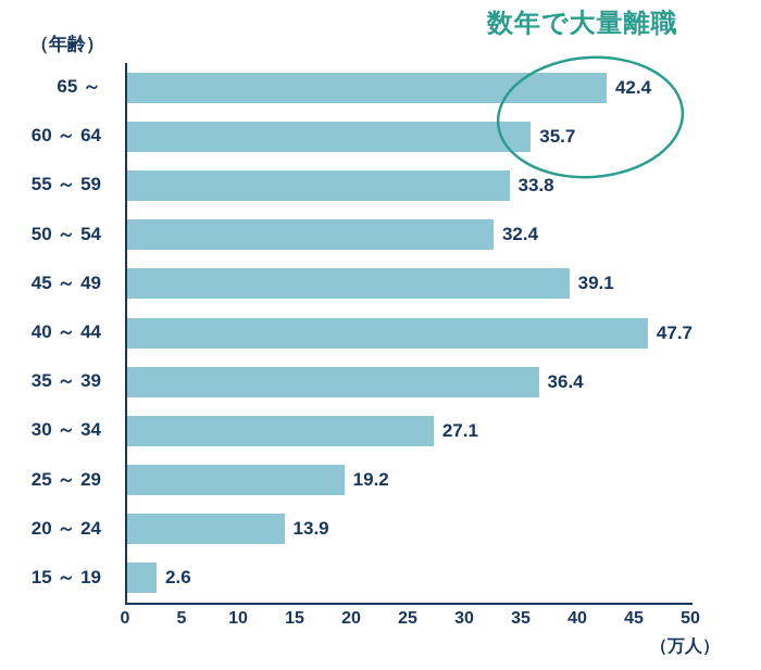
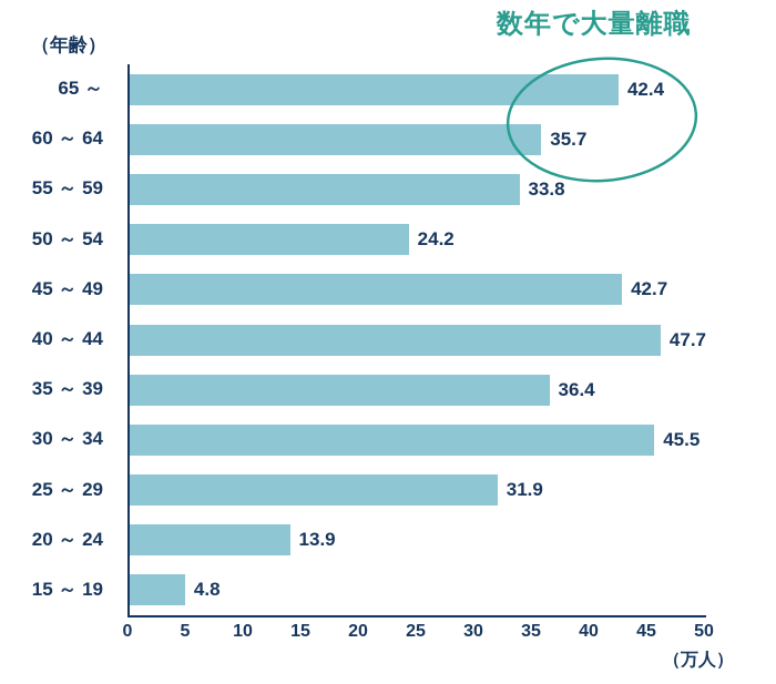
50 ～ 54: 32.4 -> 24.2
45 ～ 49: 39.1 -> 42.7
30 ～ 34: 27.1 -> 45.5
25 ～ 29: 19.2 -> 31.9
15 ～ 19: 2.6 -> 4.8
